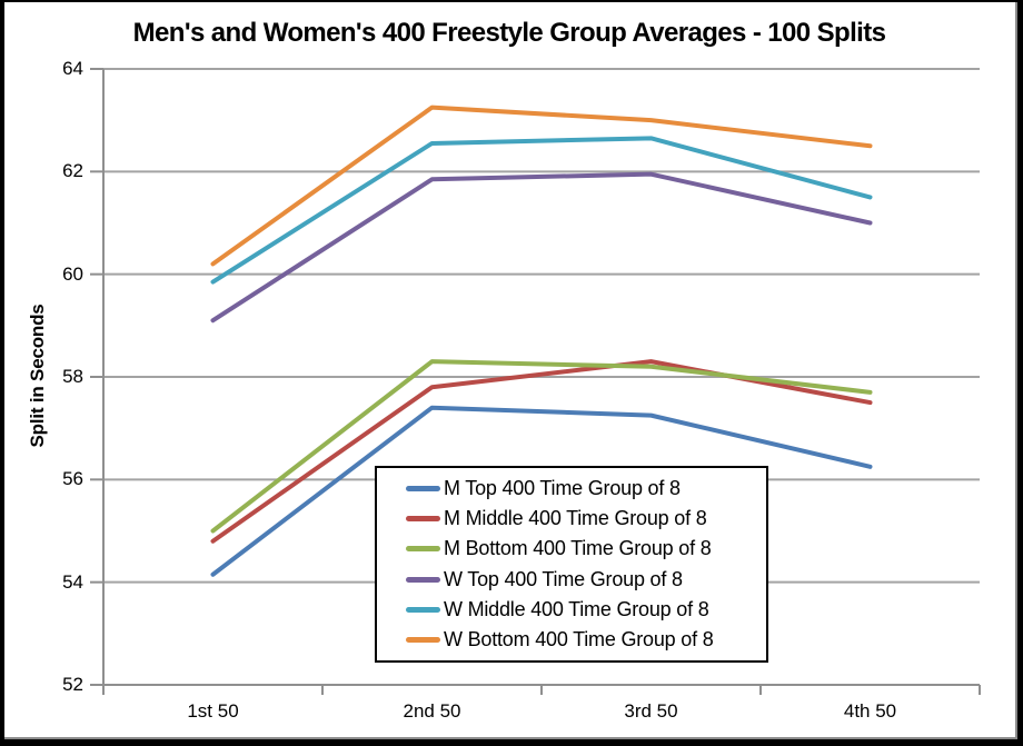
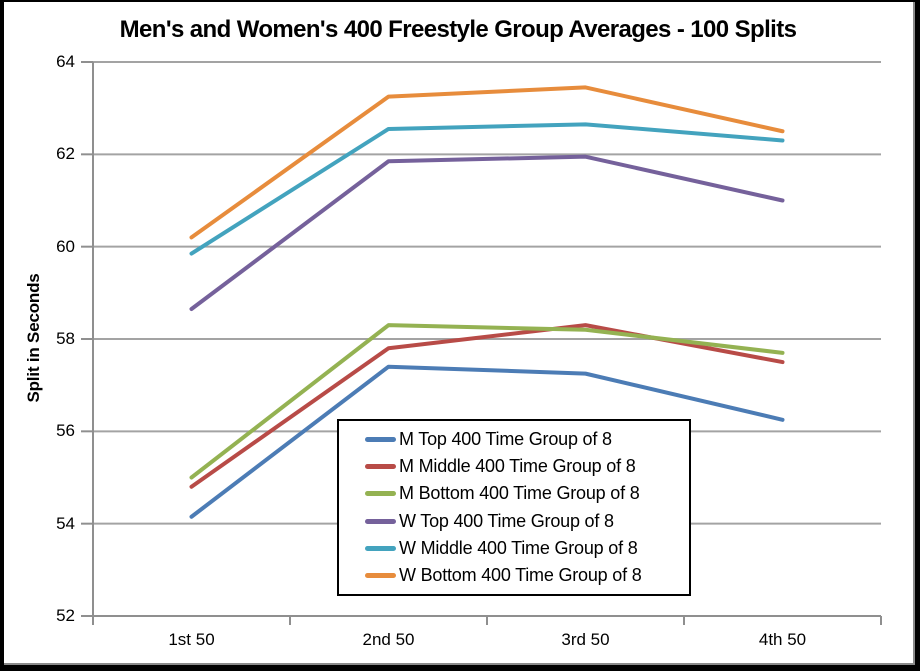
W Top 400 Time Group of 8/1st 50: 59.1 -> 58.6
W Bottom 400 Time Group of 8/3rd 50: 63.0 -> 63.5
W Middle 400 Time Group of 8/4th 50: 61.5 -> 62.3
